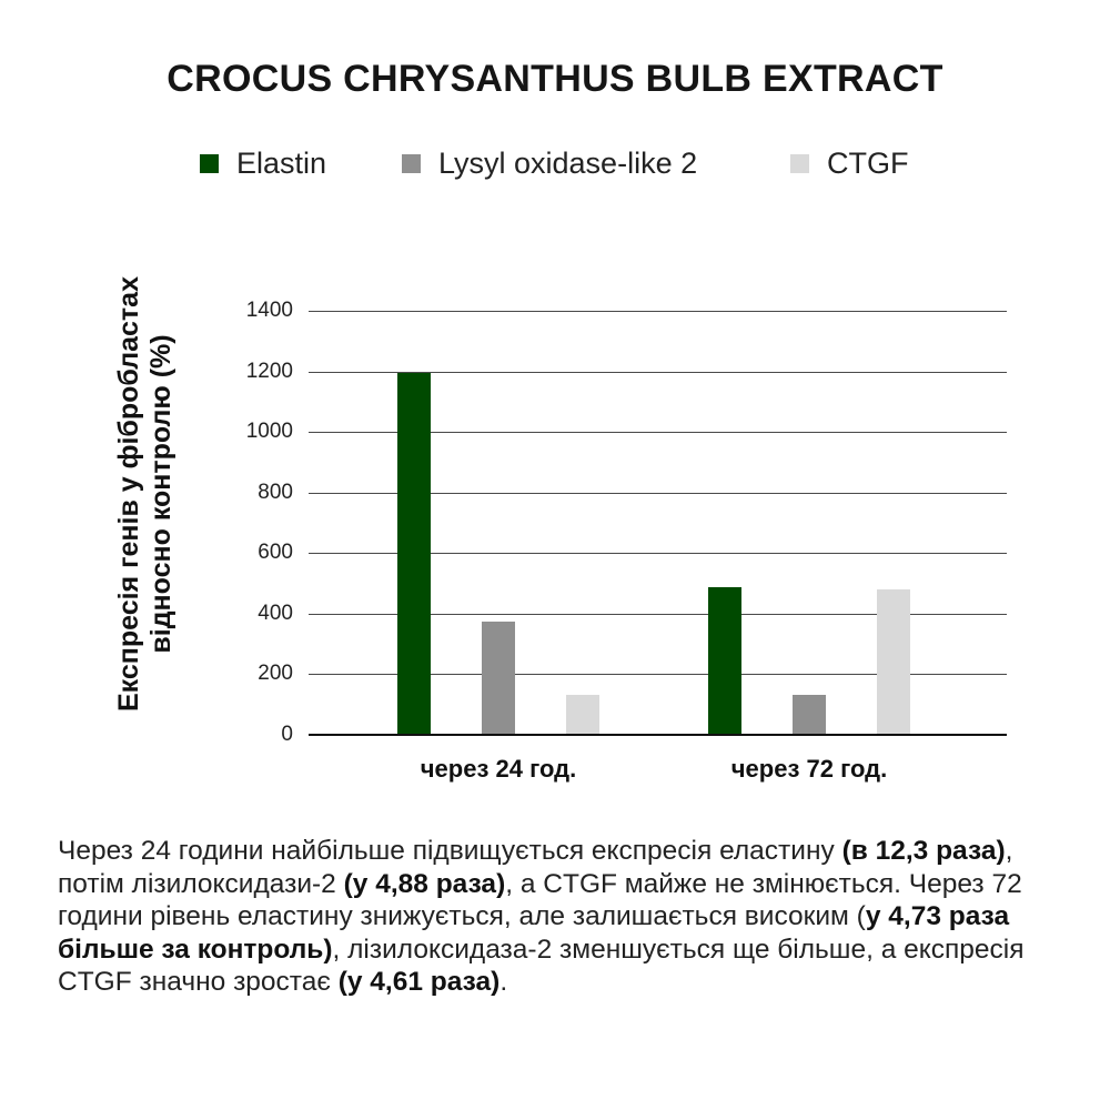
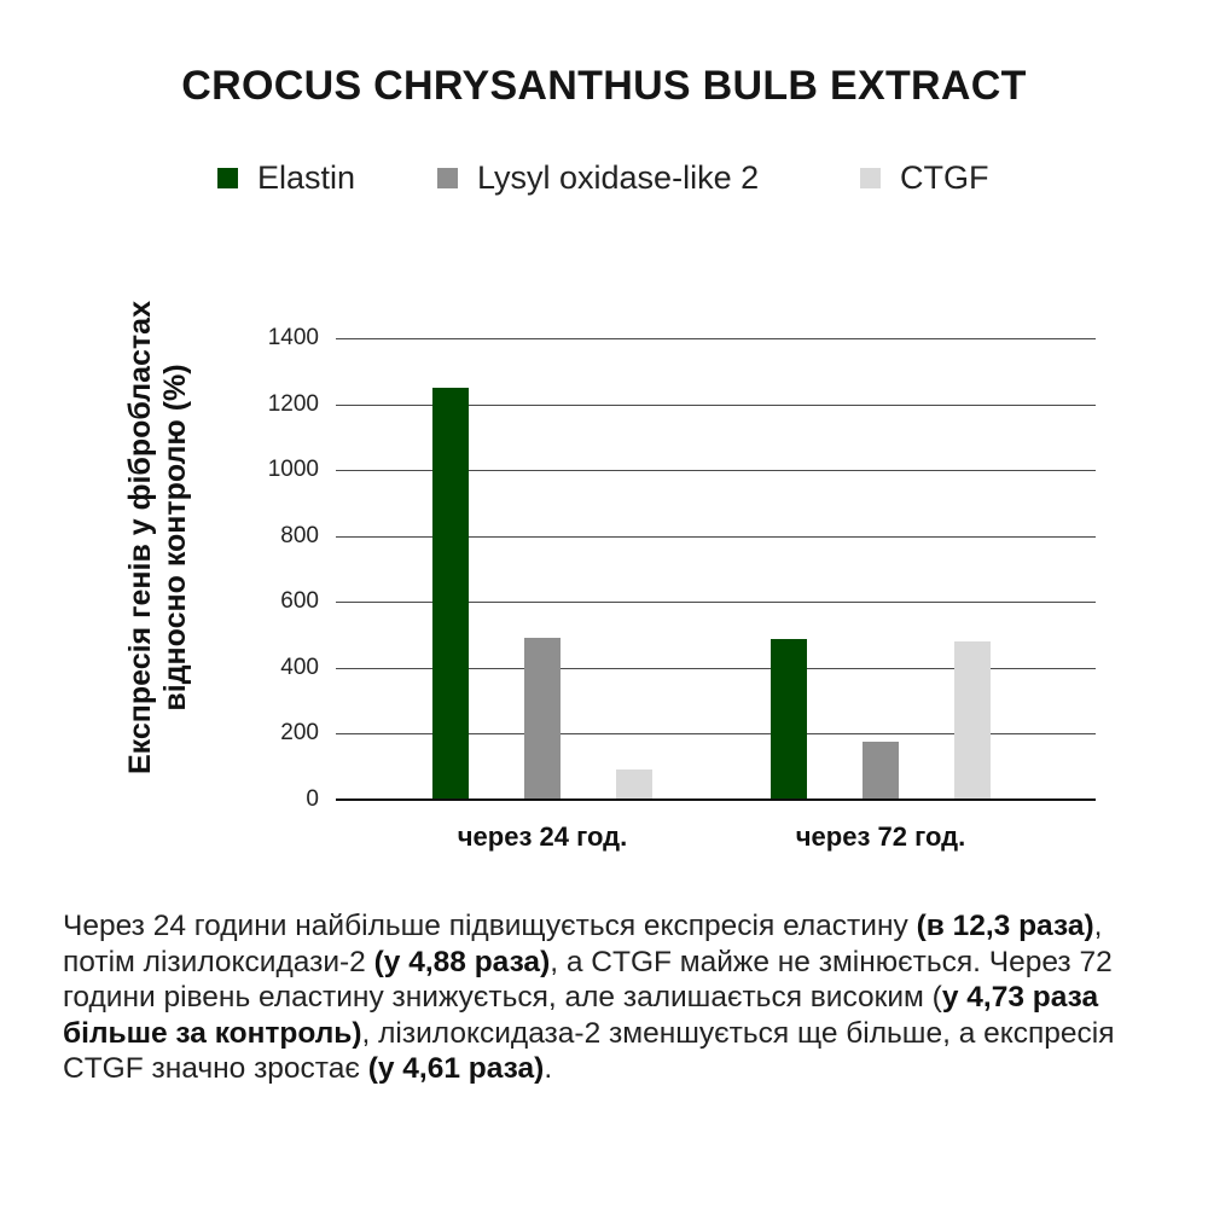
Elastin/через 24 год.: 1190 -> 1240
Lysyl oxidase-like 2/через 24 год.: 370 -> 490
CTGF/через 24 год.: 130 -> 90
Lysyl oxidase-like 2/через 72 год.: 130 -> 170
